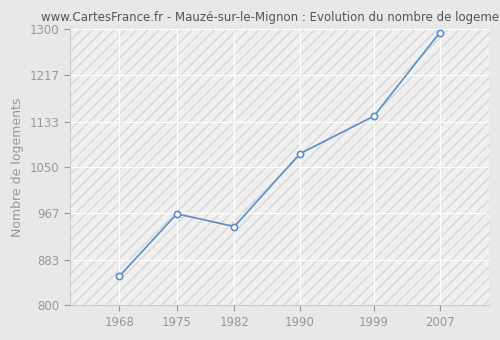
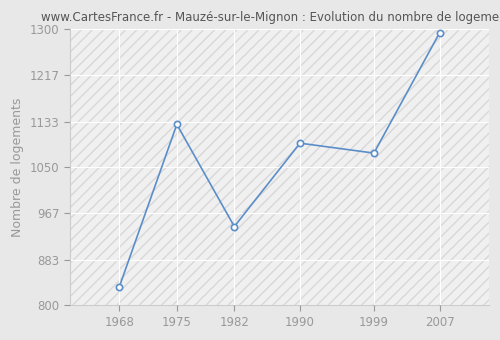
1968: 853 -> 834
1975: 966 -> 1128
1990: 1075 -> 1094
1999: 1143 -> 1076
